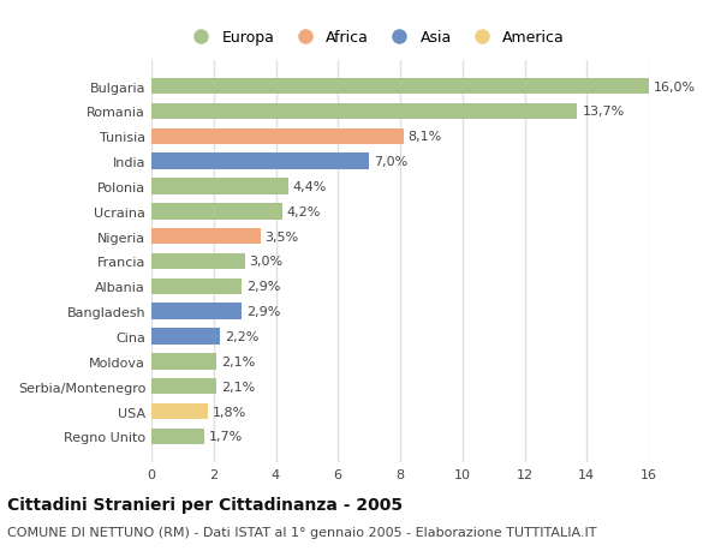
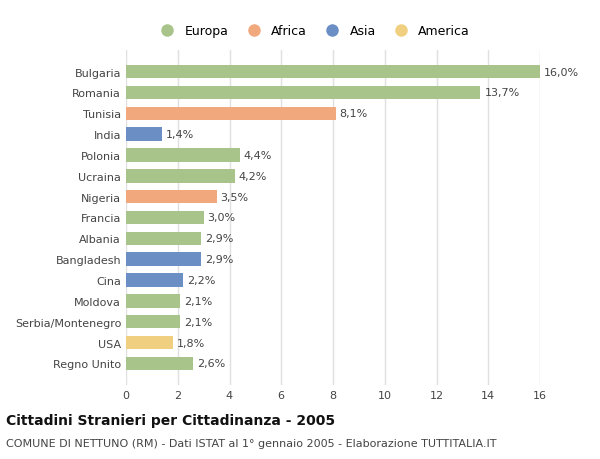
India: 7,0% -> 1,4%
Regno Unito: 1,7% -> 2,6%
